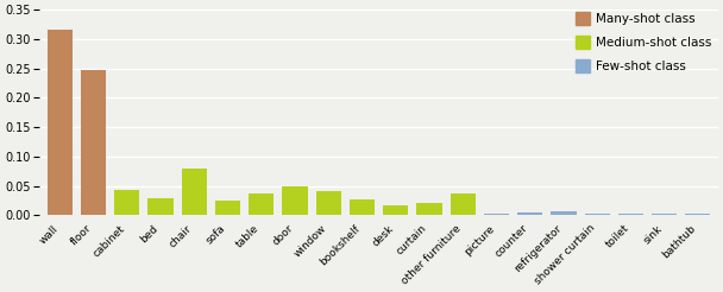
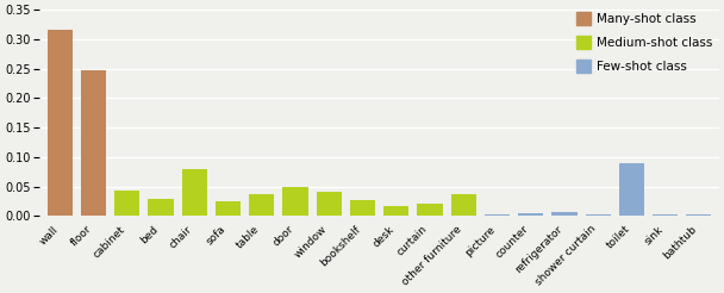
toilet: 0.003 -> 0.090
